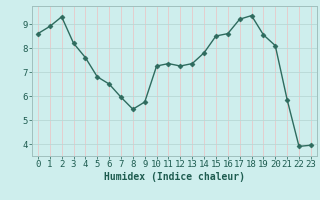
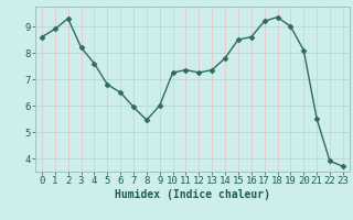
9: 5.75 -> 6.00
19: 8.55 -> 9.00
21: 5.85 -> 5.50
23: 3.95 -> 3.70
